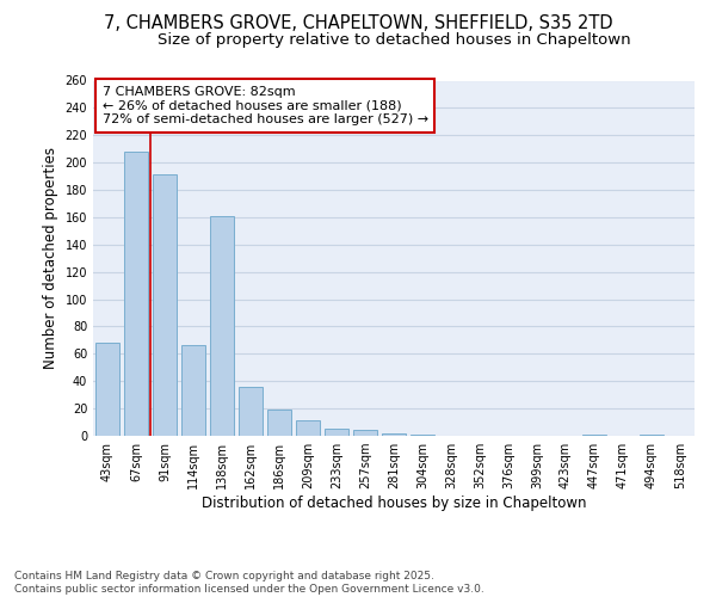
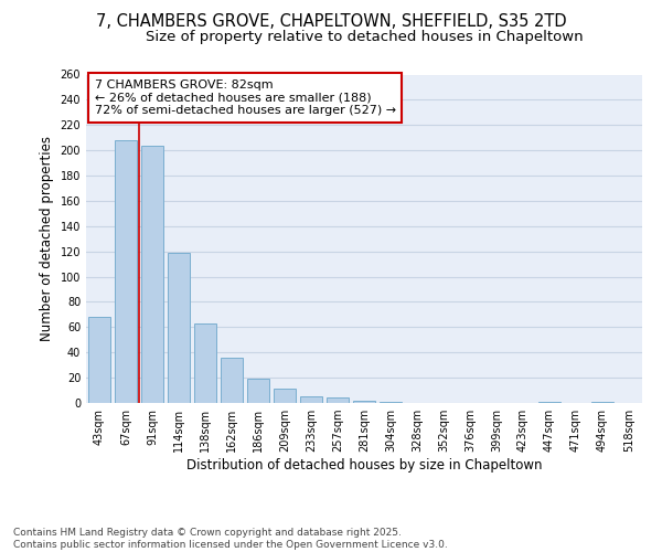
91sqm: 191 -> 204
114sqm: 66 -> 119
138sqm: 161 -> 63
